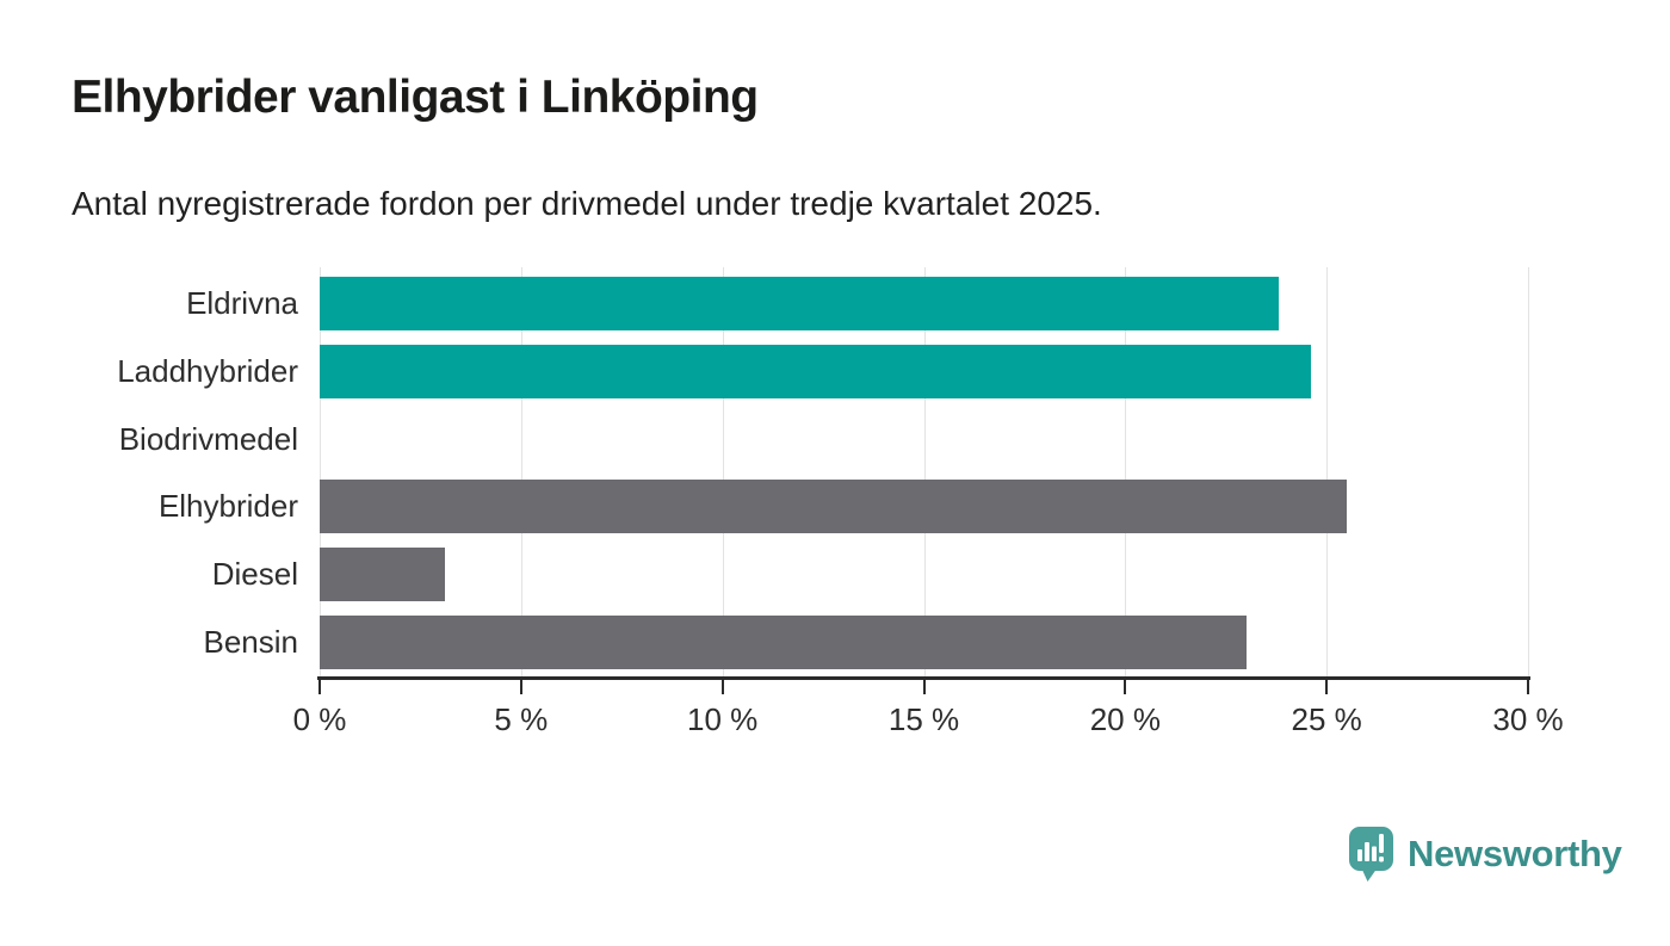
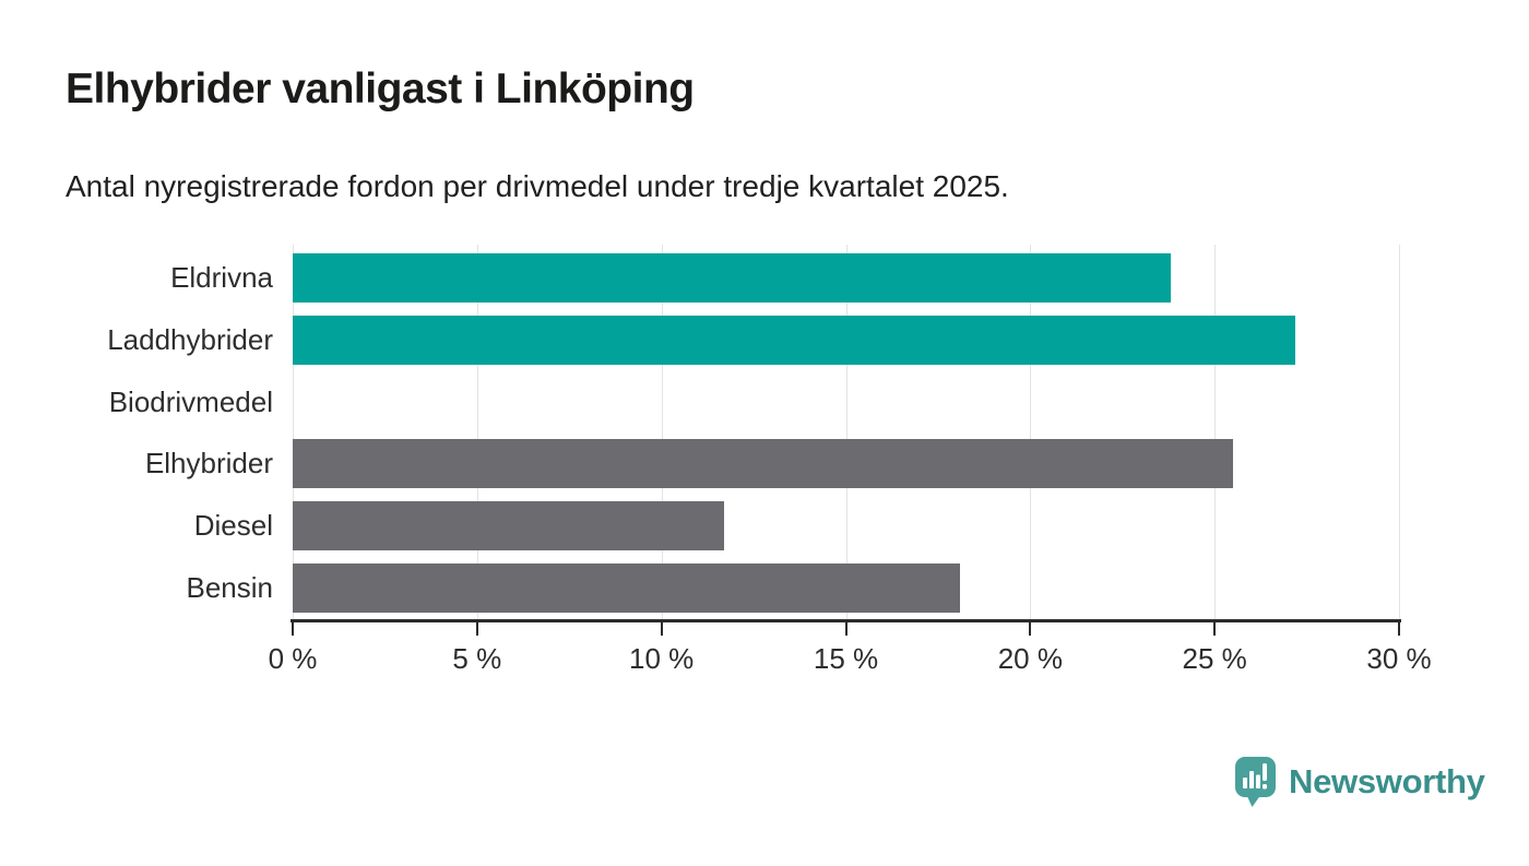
Laddhybrider: 24.6% -> 27.2%
Diesel: 3.1% -> 11.7%
Bensin: 23.0% -> 18.1%
